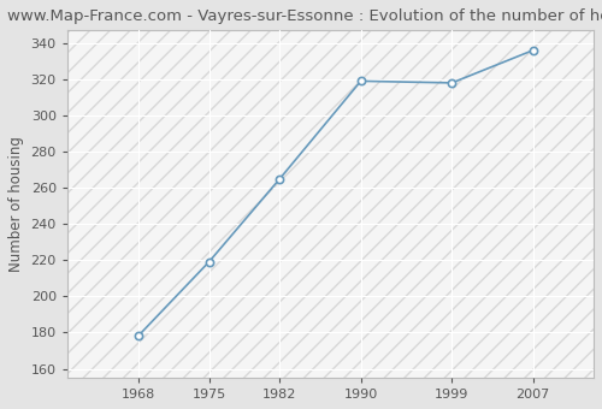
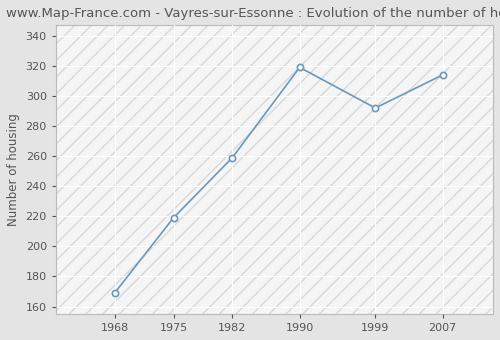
1968: 178 -> 169
1982: 265 -> 259
1999: 318 -> 292
2007: 336 -> 314
